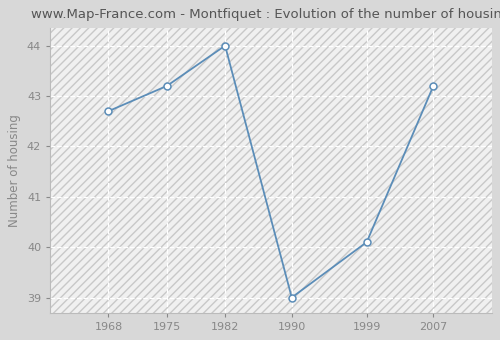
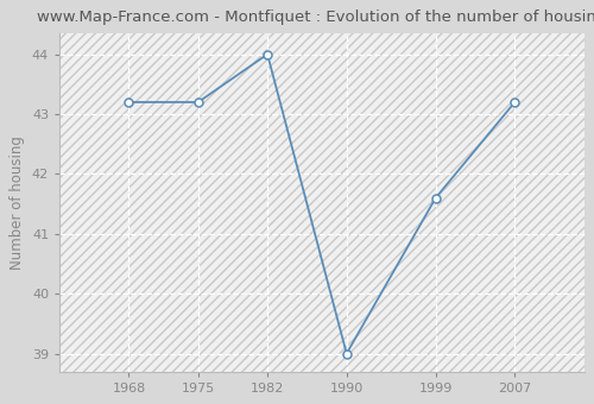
1968: 42.7 -> 43.2
1999: 40.1 -> 41.6
